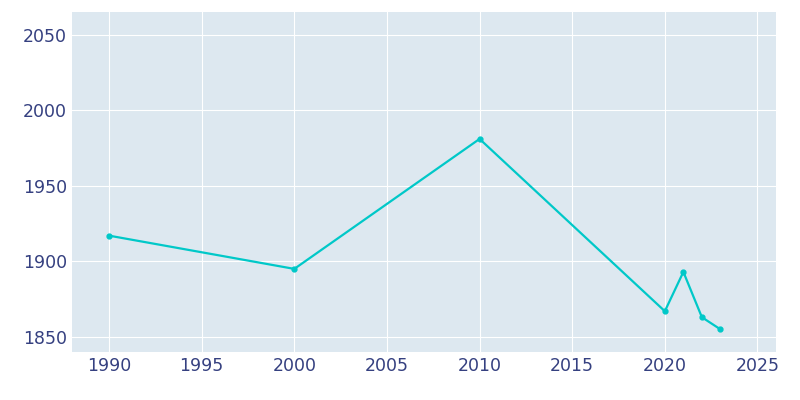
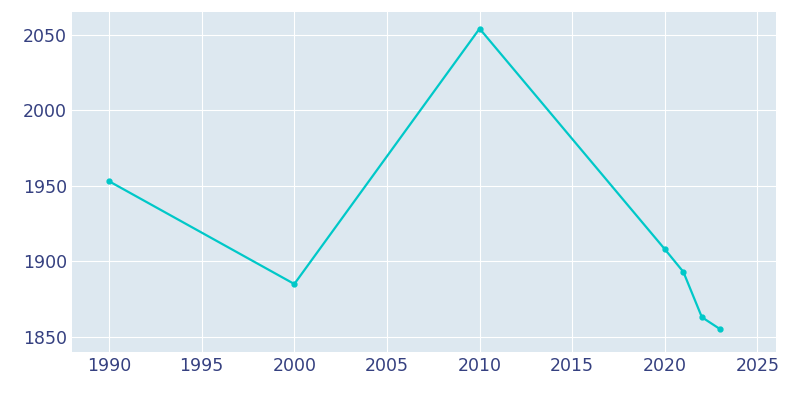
1990: 1917 -> 1953
2000: 1895 -> 1885
2010: 1981 -> 2054
2020: 1867 -> 1908
